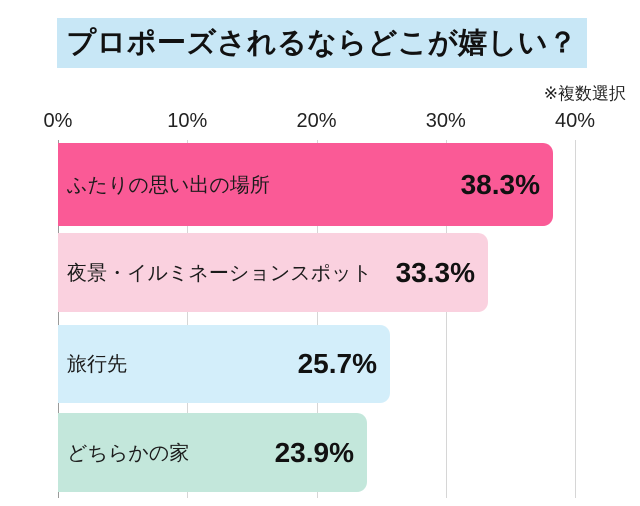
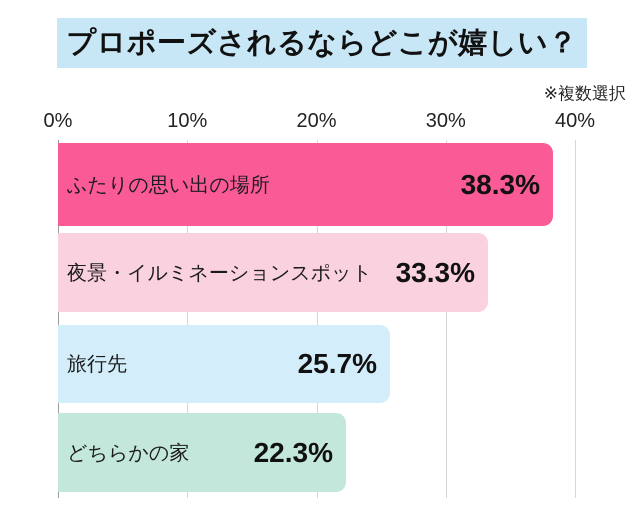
どちらかの家: 23.9% -> 22.3%
